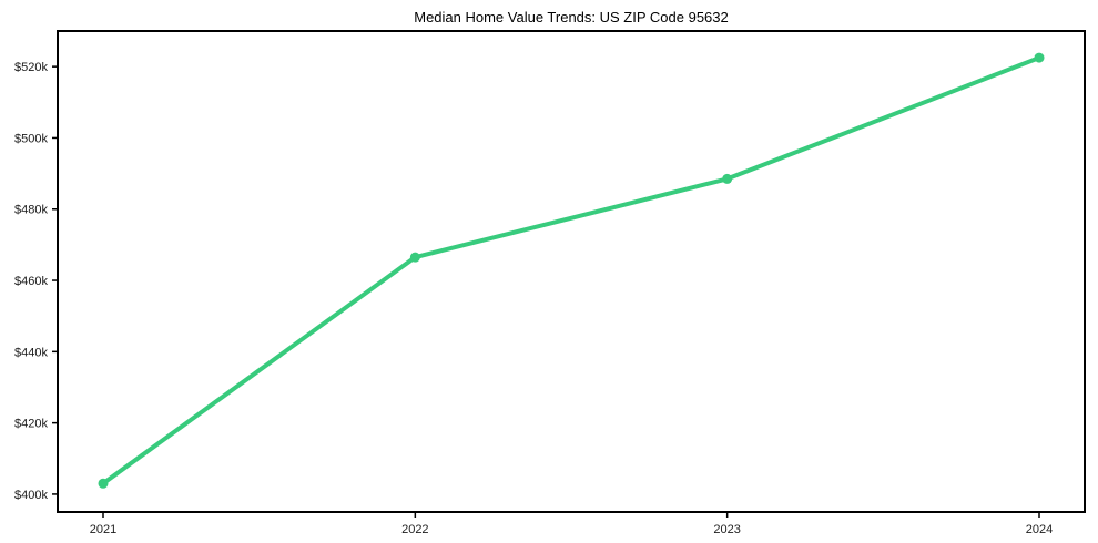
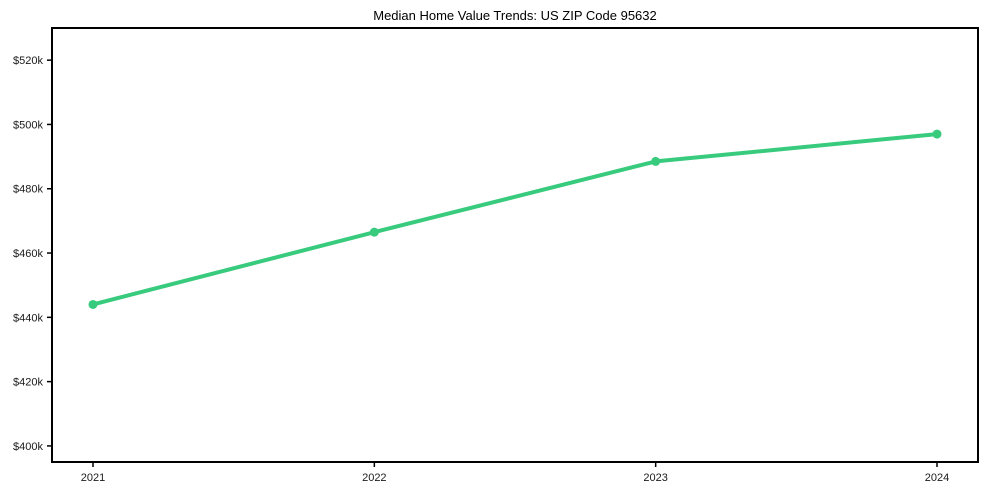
2021: $403k -> $444k
2024: $522k -> $497k
